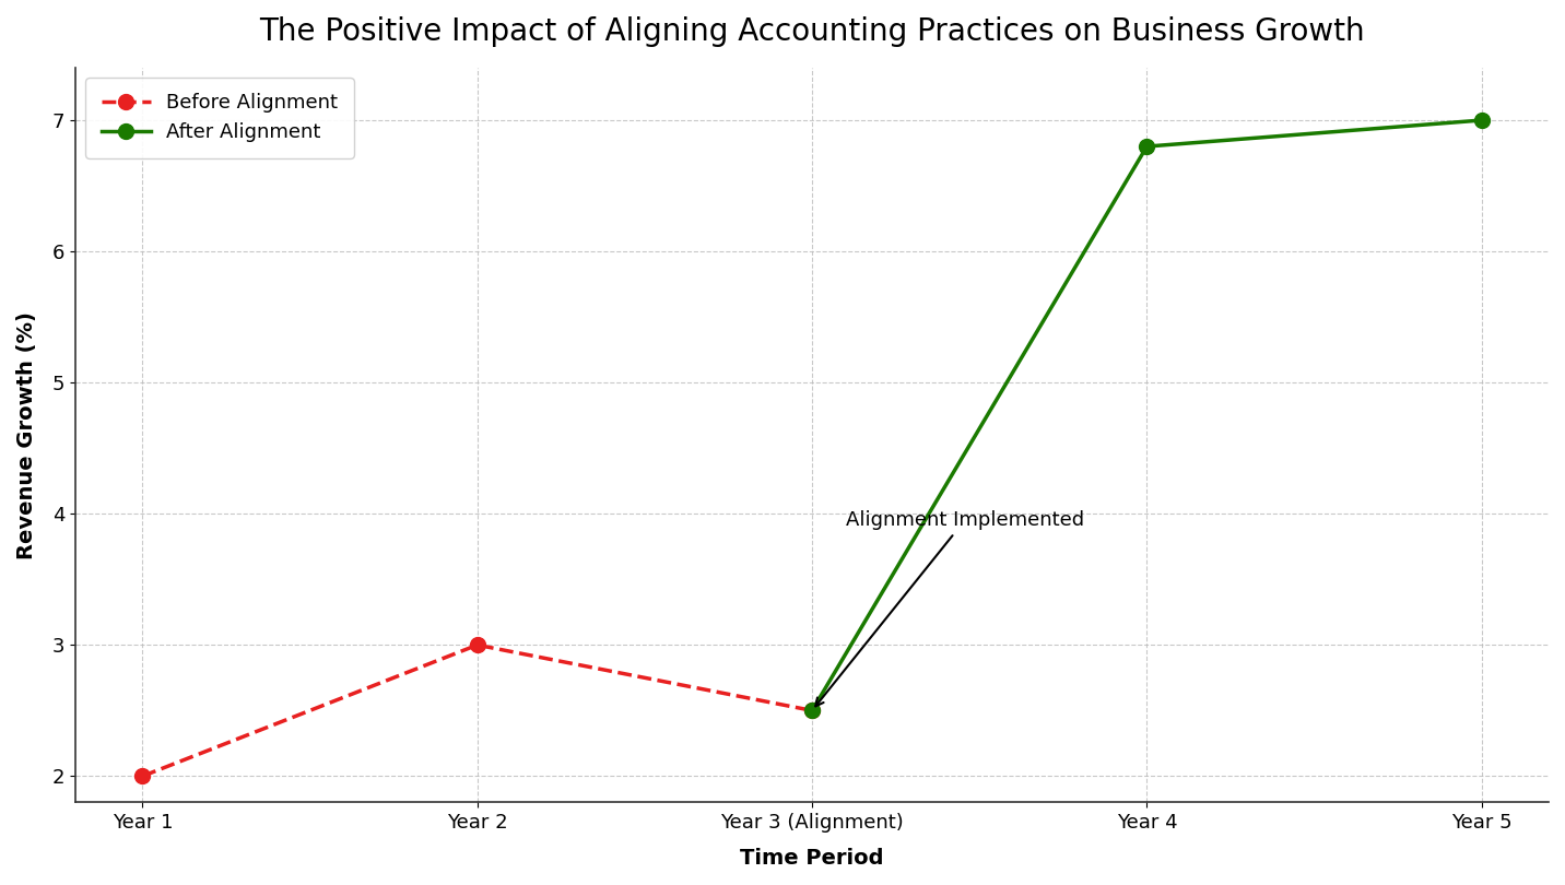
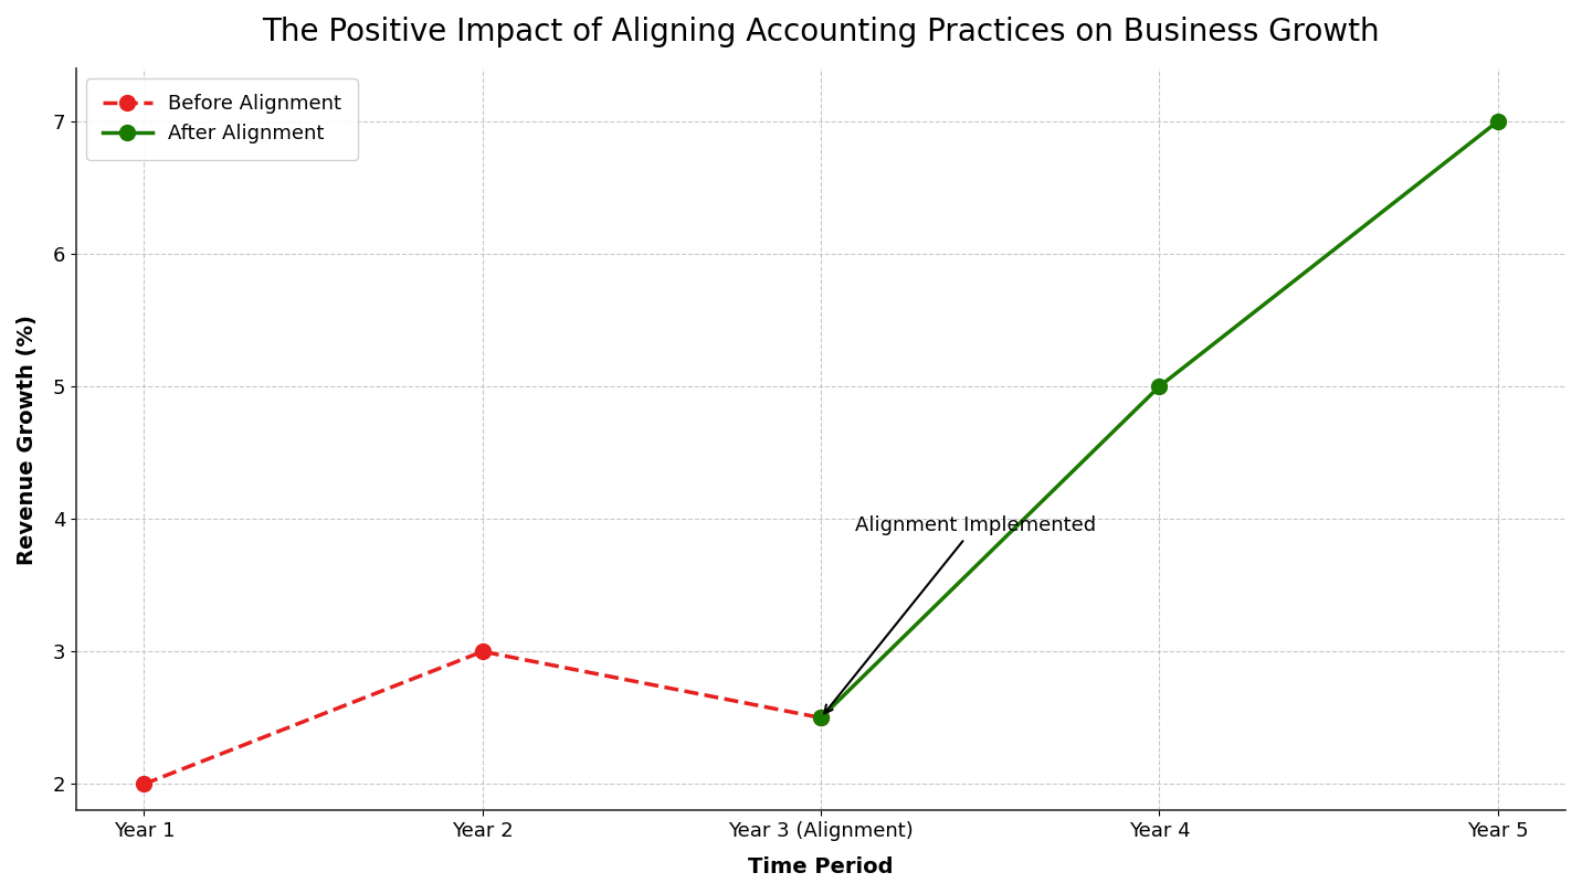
After Alignment/Year 4: 6.8 -> 5.0
